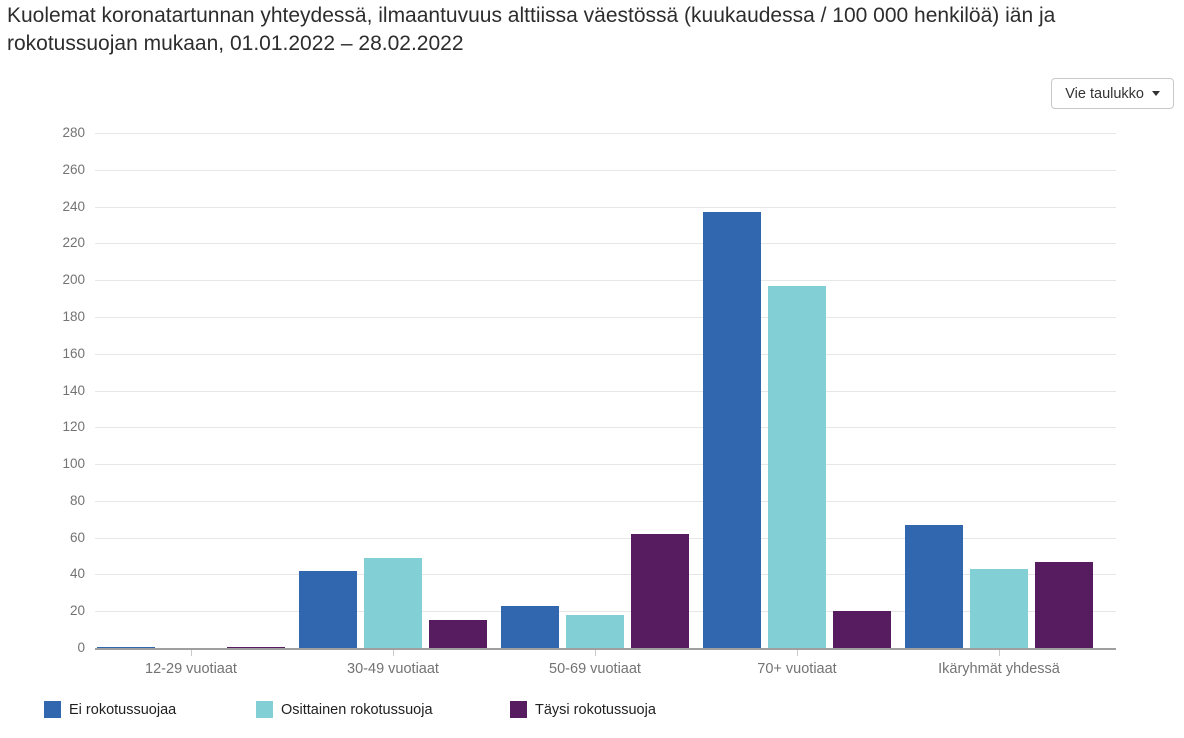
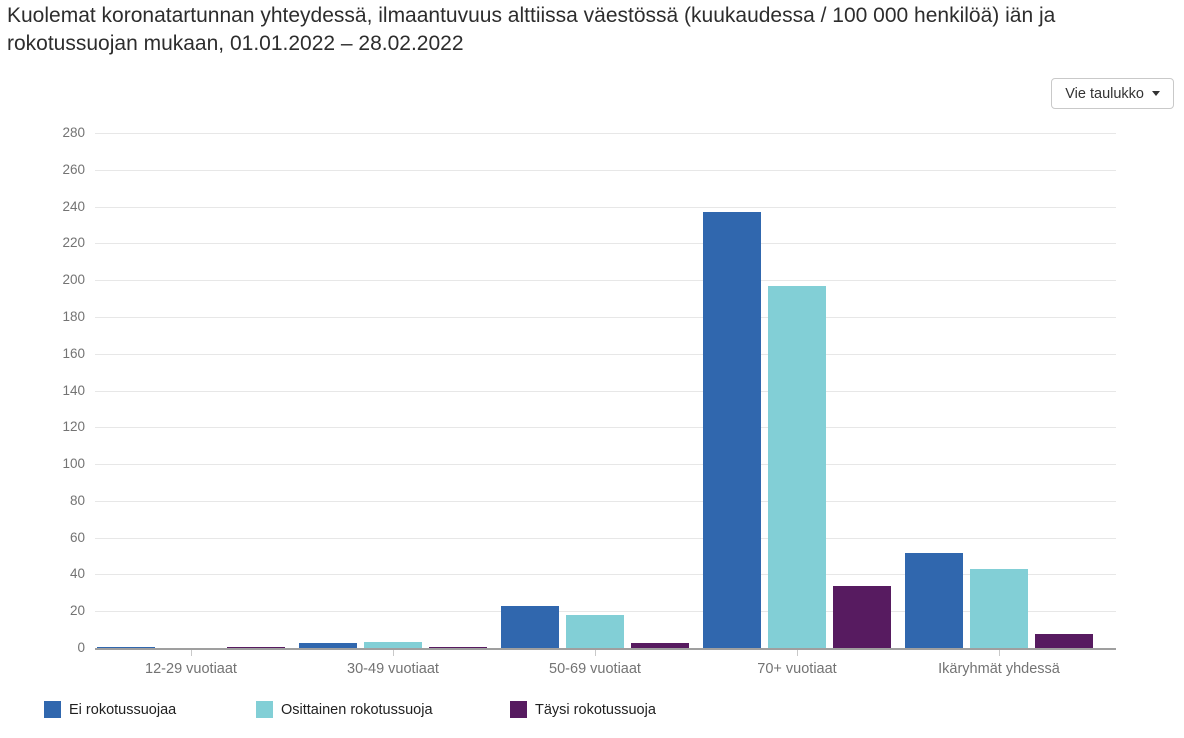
Ei rokotussuojaa/30-49 vuotiaat: 42 -> 3
Osittainen rokotussuoja/30-49 vuotiaat: 49 -> 3
Täysi rokotussuoja/30-49 vuotiaat: 15 -> 1
Täysi rokotussuoja/50-69 vuotiaat: 62 -> 2
Täysi rokotussuoja/70+ vuotiaat: 20 -> 34
Ei rokotussuojaa/Ikäryhmät yhdessä: 67 -> 52
Täysi rokotussuoja/Ikäryhmät yhdessä: 47 -> 8
